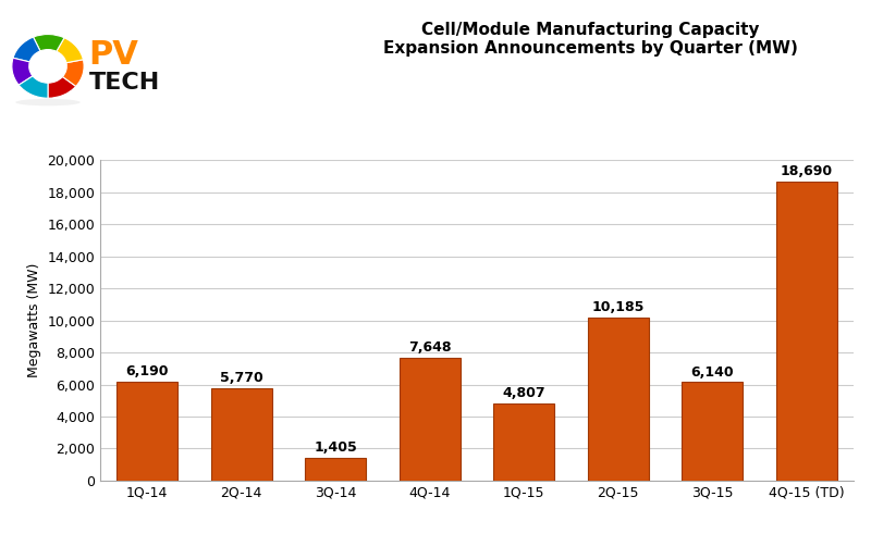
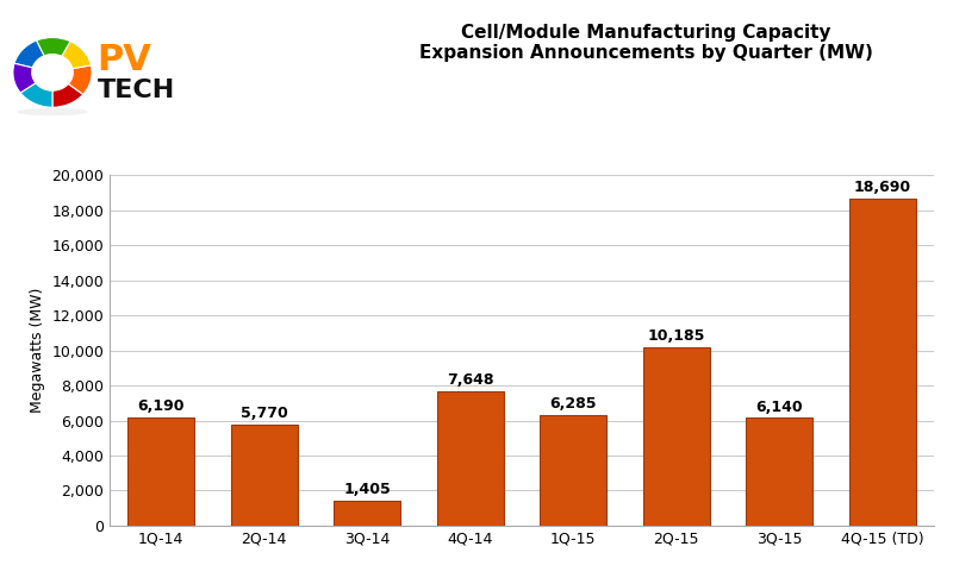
1Q-15: 4,807 -> 6,285
